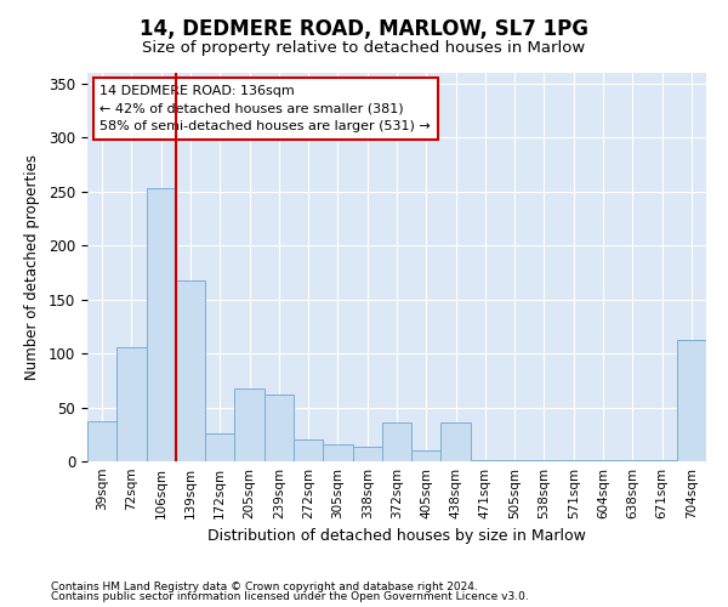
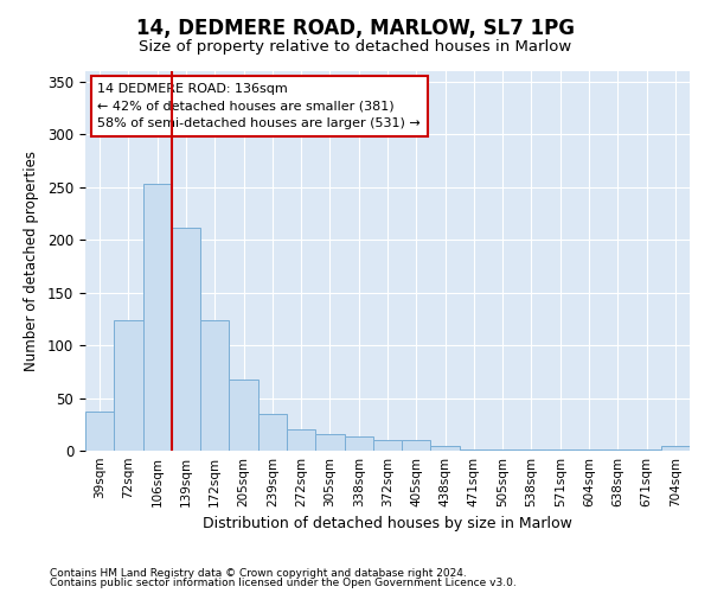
72sqm: 106 -> 124
139sqm: 168 -> 212
172sqm: 26 -> 124
239sqm: 62 -> 35
372sqm: 36 -> 10
438sqm: 36 -> 5
704sqm: 112 -> 4
